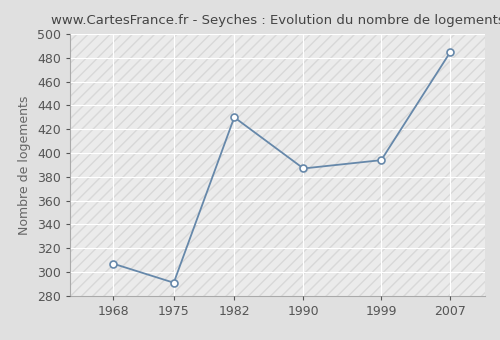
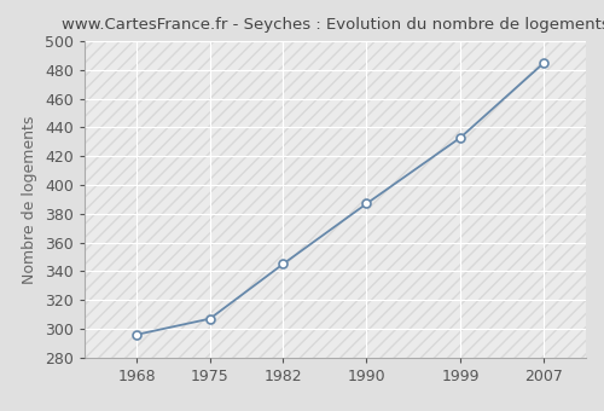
1968: 307 -> 296
1975: 291 -> 307
1982: 430 -> 345
1999: 394 -> 433
